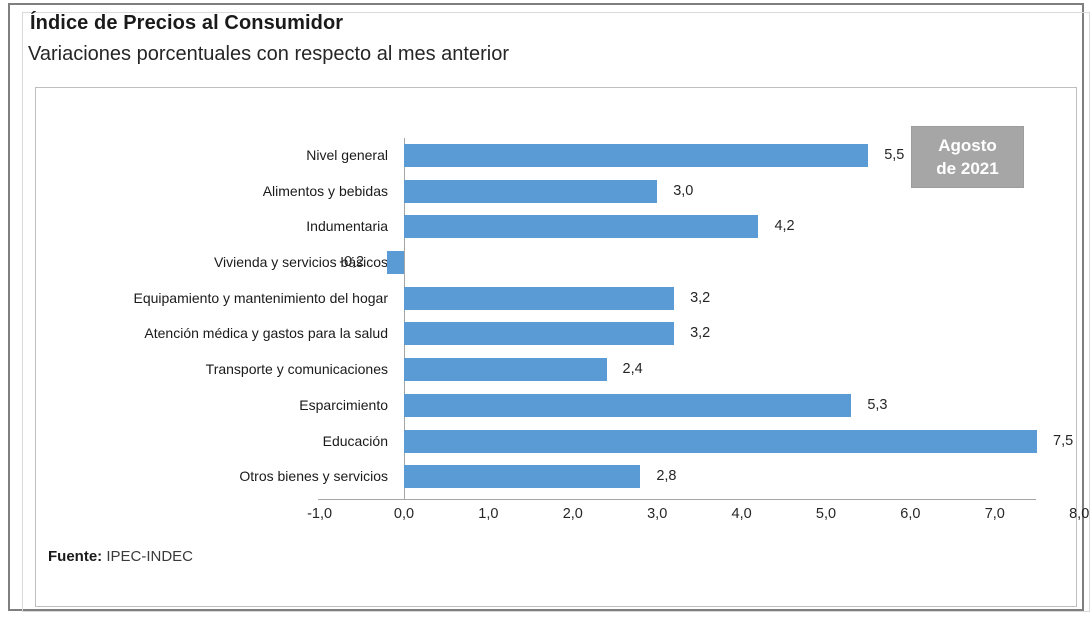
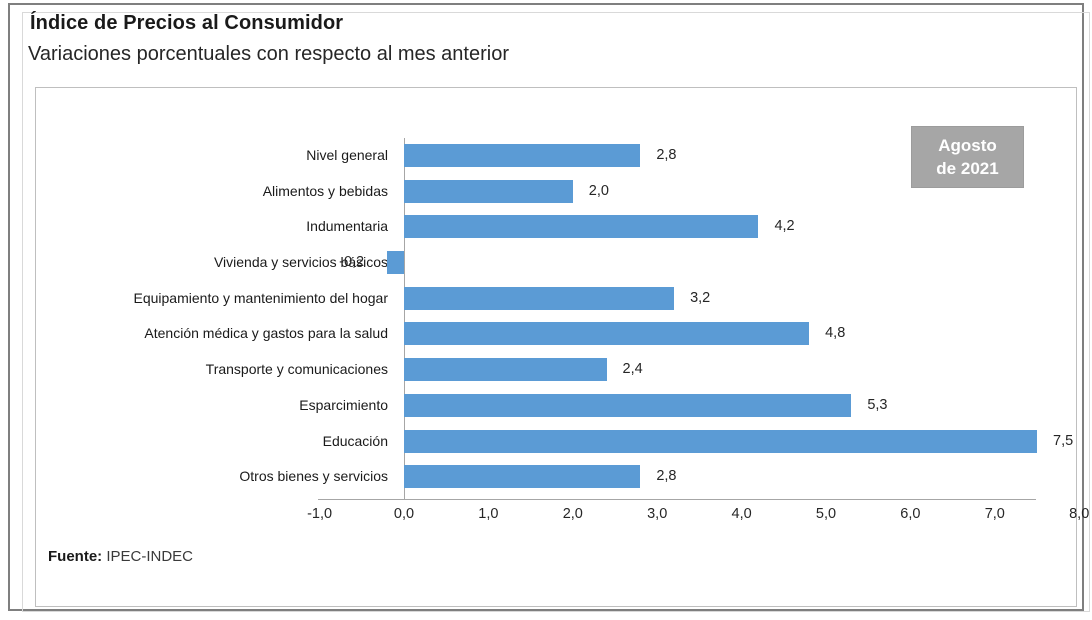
Nivel general: 5,5 -> 2,8
Alimentos y bebidas: 3,0 -> 2,0
Atención médica y gastos para la salud: 3,2 -> 4,8
